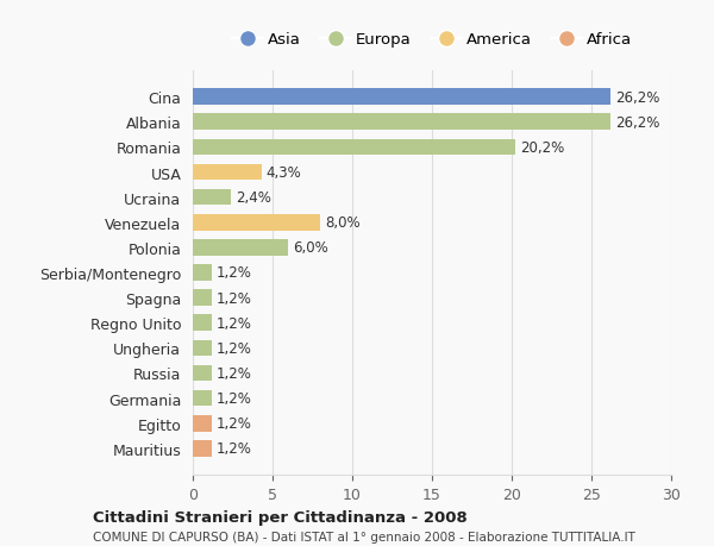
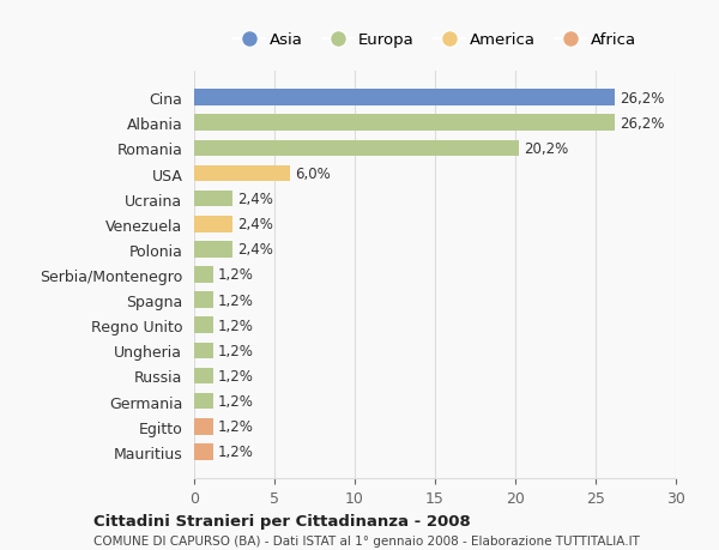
USA: 4,3% -> 6,0%
Venezuela: 8,0% -> 2,4%
Polonia: 6,0% -> 2,4%
